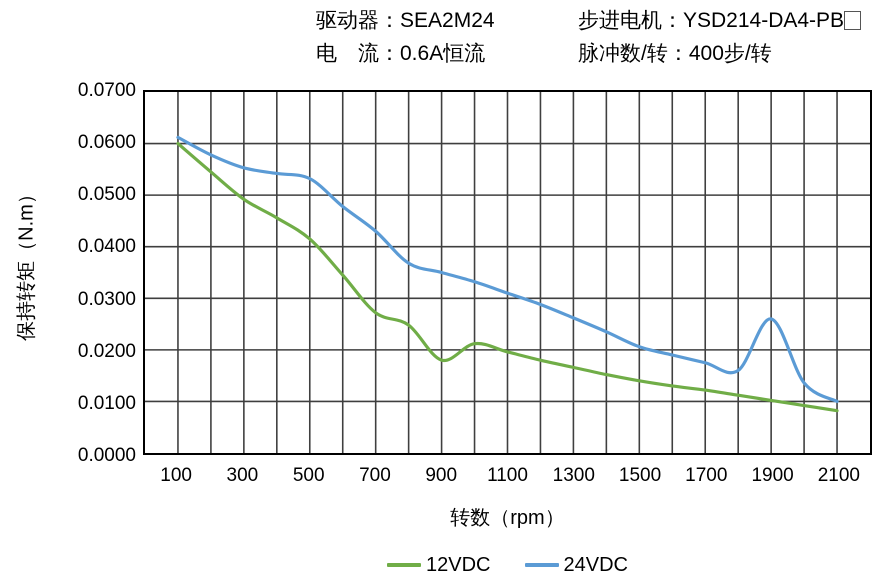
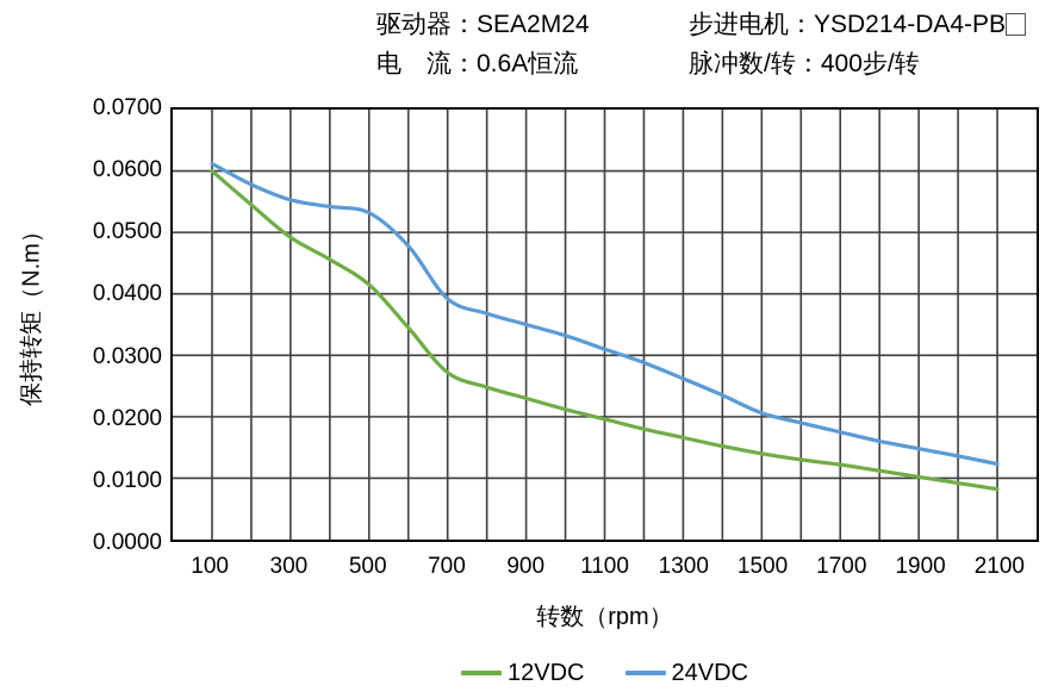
24VDC/700: 0.043 -> 0.039
12VDC/900: 0.018 -> 0.023
24VDC/1900: 0.026 -> 0.015
24VDC/2100: 0.010 -> 0.012
